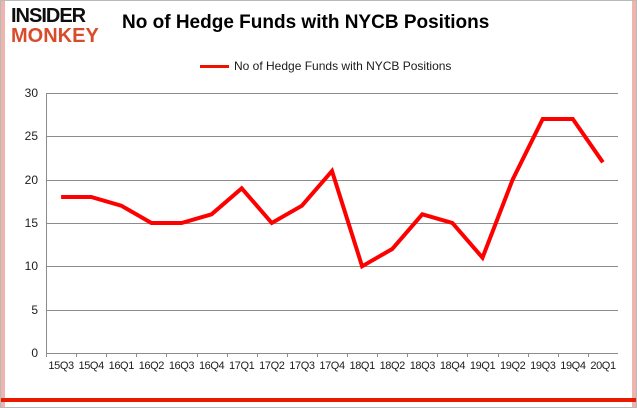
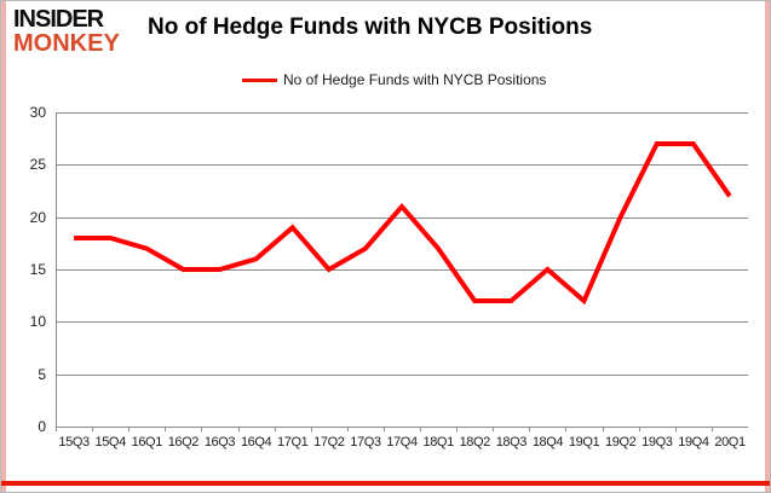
18Q1: 10 -> 17
18Q3: 16 -> 12
19Q1: 11 -> 12
